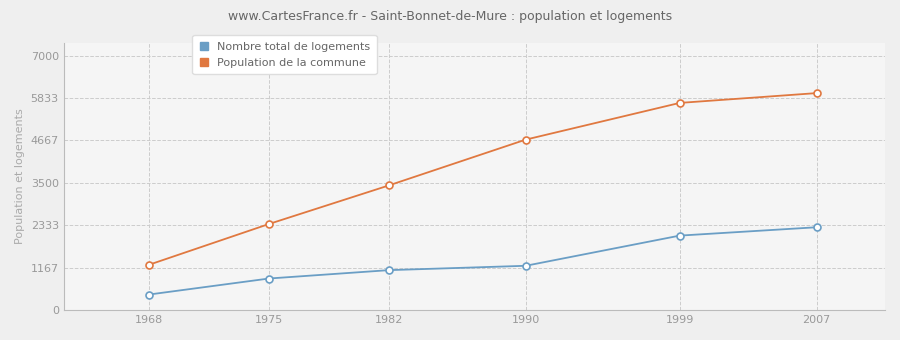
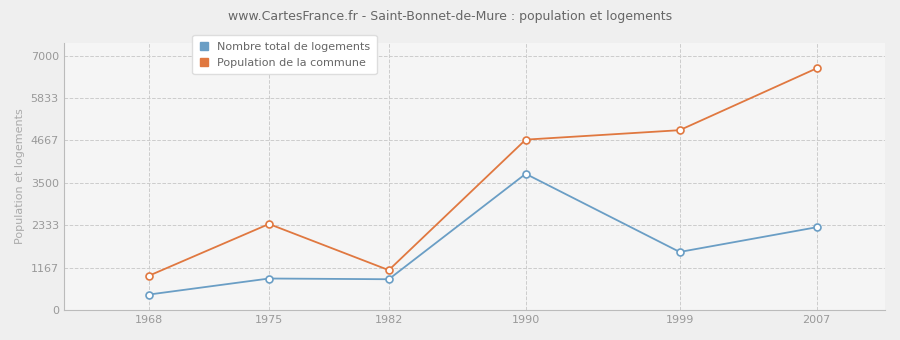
Population de la commune/1968: 1250 -> 950
Nombre total de logements/1982: 1100 -> 850
Population de la commune/1982: 3430 -> 1100
Nombre total de logements/1990: 1220 -> 3750
Nombre total de logements/1999: 2050 -> 1600
Population de la commune/1999: 5700 -> 4950
Population de la commune/2007: 5970 -> 6650
